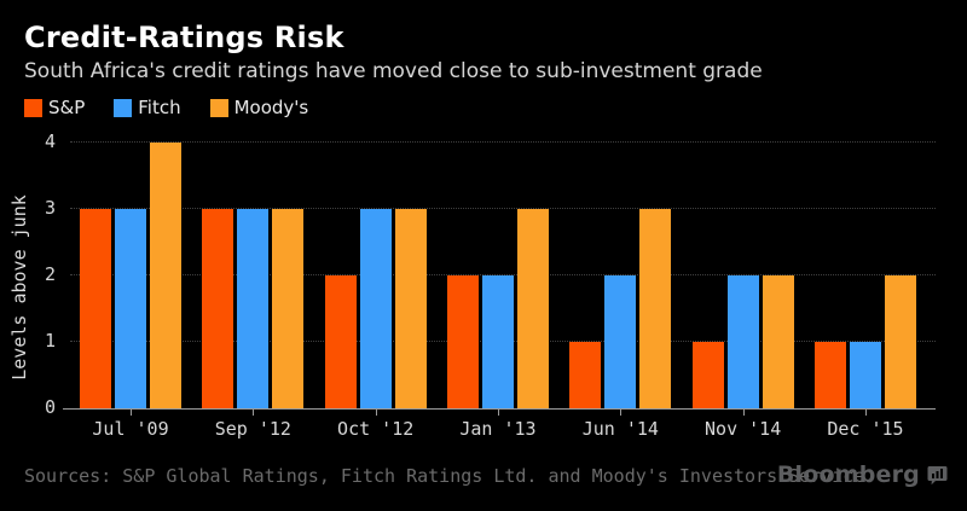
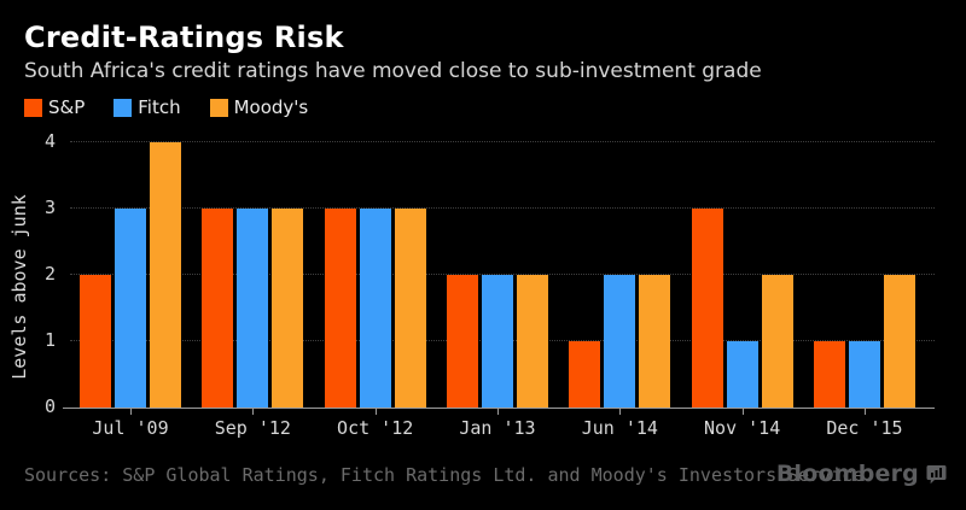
S&P/Jul '09: 3 -> 2
S&P/Oct '12: 2 -> 3
Moody's/Jan '13: 3 -> 2
Moody's/Jun '14: 3 -> 2
S&P/Nov '14: 1 -> 3
Fitch/Nov '14: 2 -> 1
